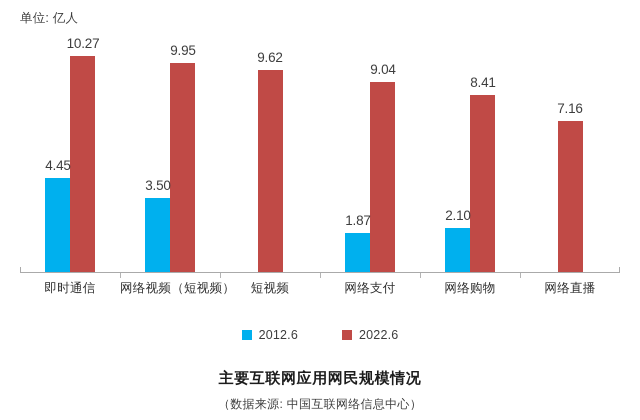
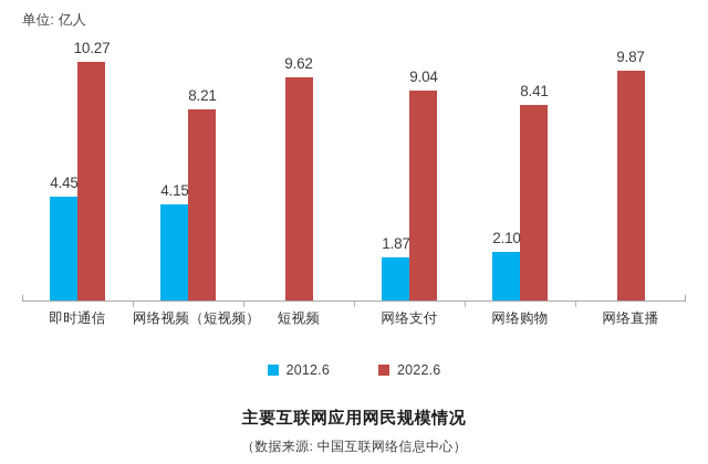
2012.6/网络视频（短视频）: 3.50 -> 4.15
2022.6/网络视频（短视频）: 9.95 -> 8.21
2022.6/网络直播: 7.16 -> 9.87
